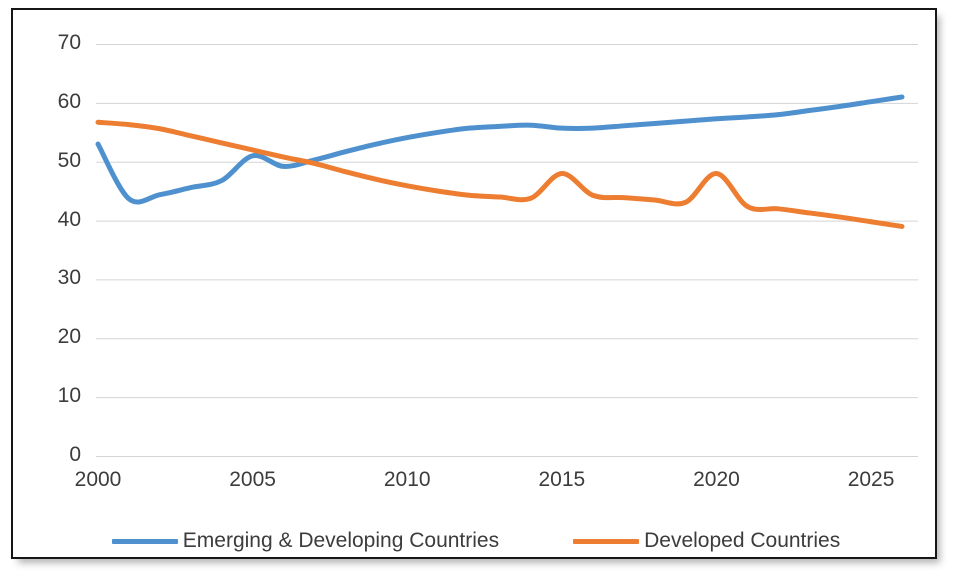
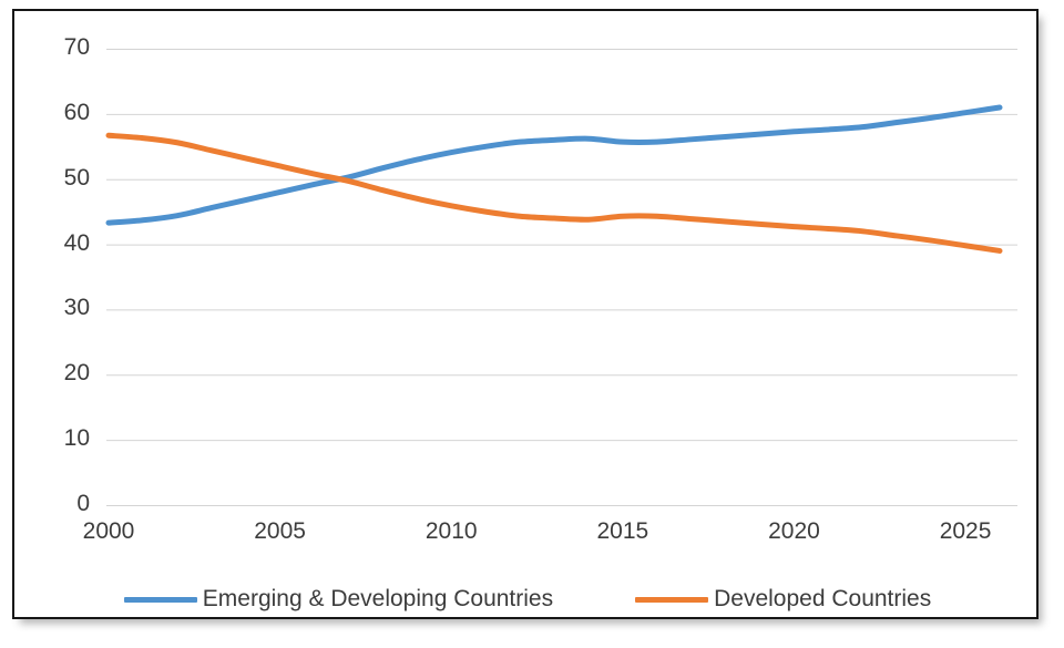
Emerging & Developing Countries/2000: 53 -> 43
Emerging & Developing Countries/2005: 51 -> 48
Developed Countries/2015: 48 -> 44
Developed Countries/2020: 48 -> 43
